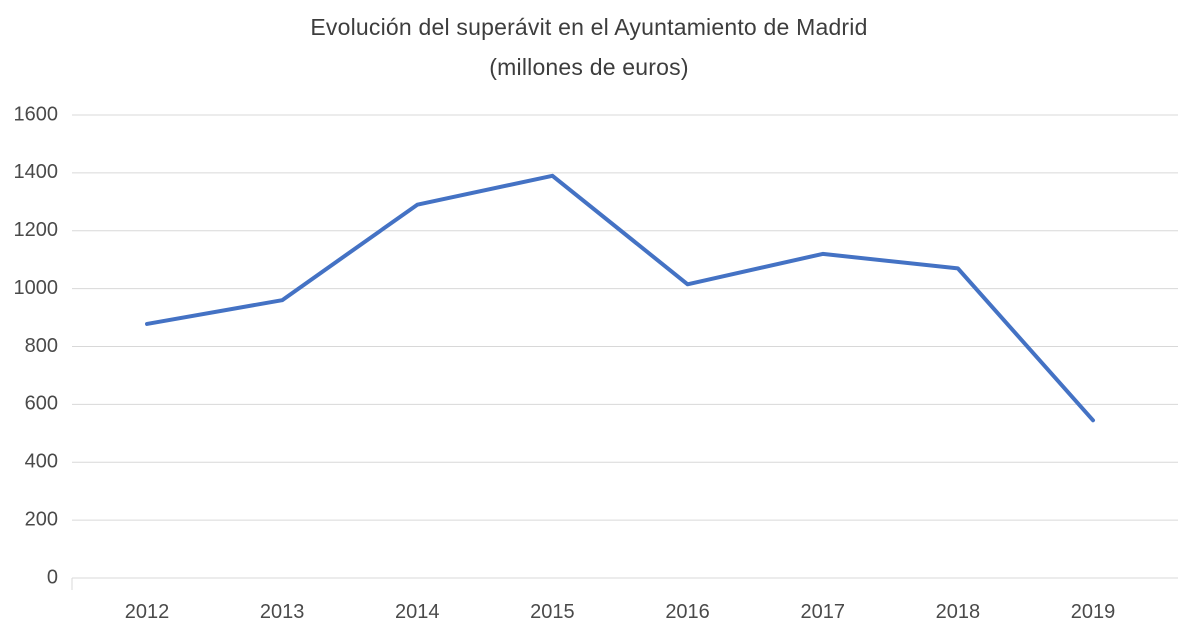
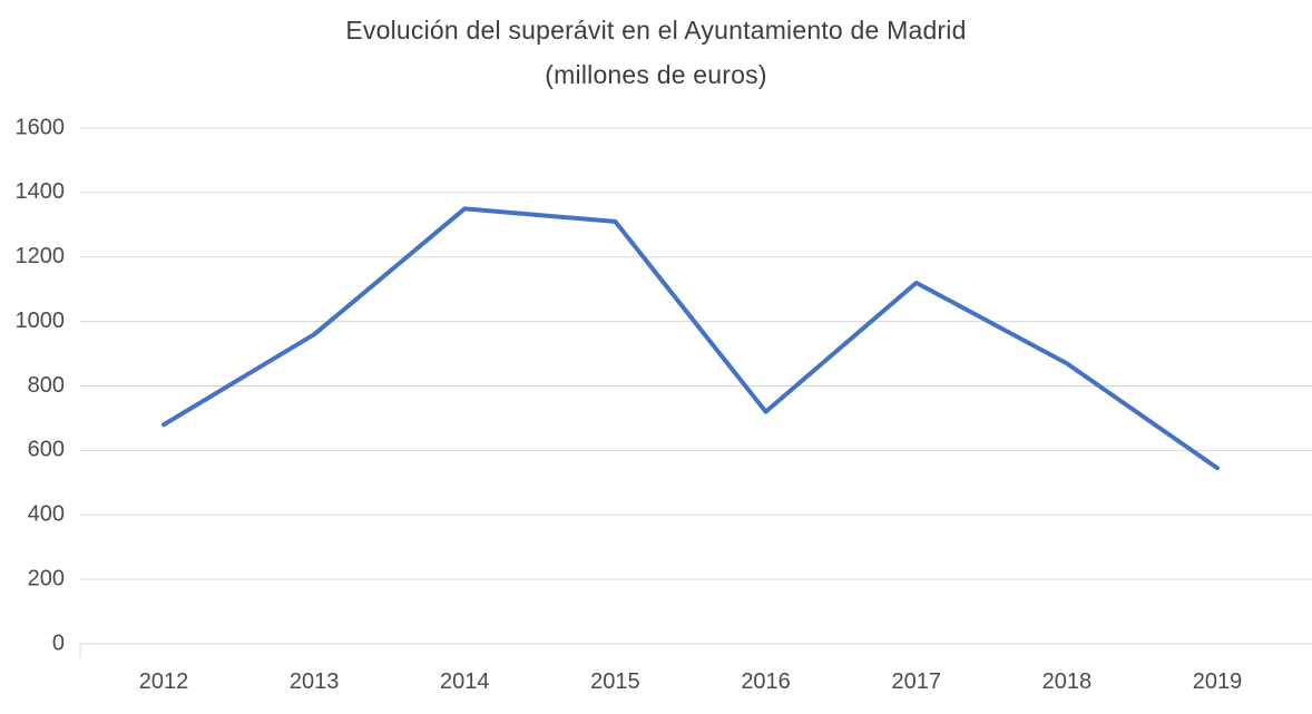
2012: 880 -> 680
2014: 1290 -> 1350
2015: 1390 -> 1310
2016: 1020 -> 720
2018: 1070 -> 870
